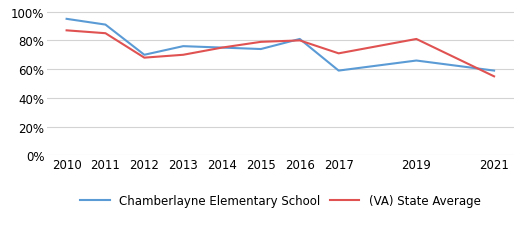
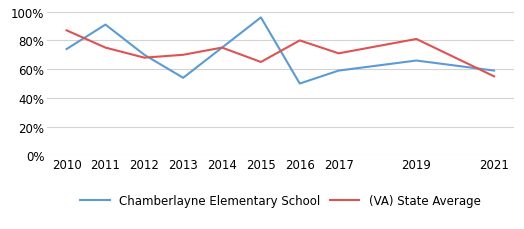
Chamberlayne Elementary School/2010: 95% -> 74%
(VA) State Average/2011: 85% -> 75%
Chamberlayne Elementary School/2013: 76% -> 54%
Chamberlayne Elementary School/2015: 74% -> 96%
(VA) State Average/2015: 79% -> 65%
Chamberlayne Elementary School/2016: 81% -> 50%
